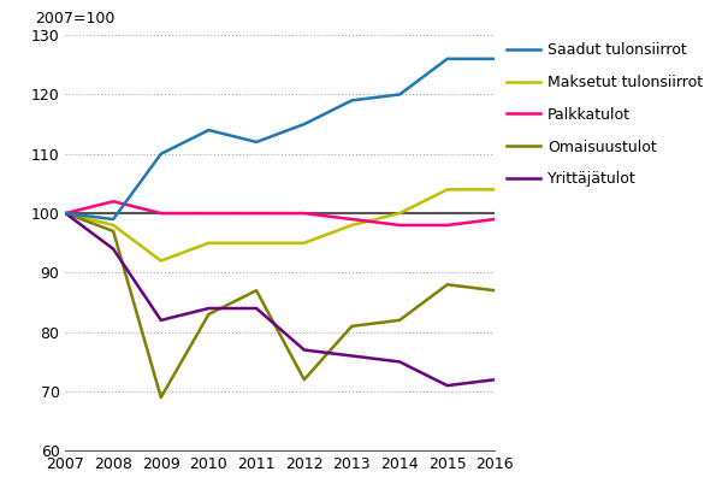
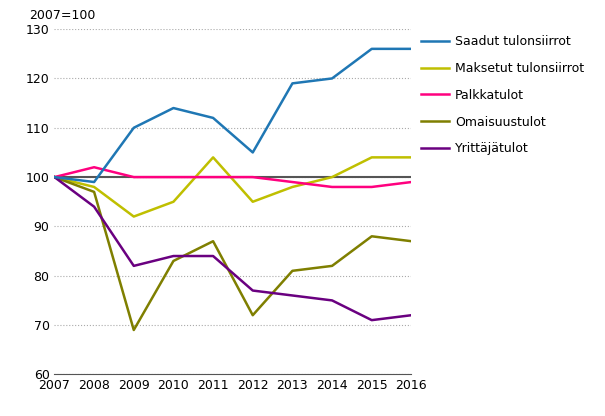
Maksetut tulonsiirrot/2011: 95 -> 104
Saadut tulonsiirrot/2012: 115 -> 105
